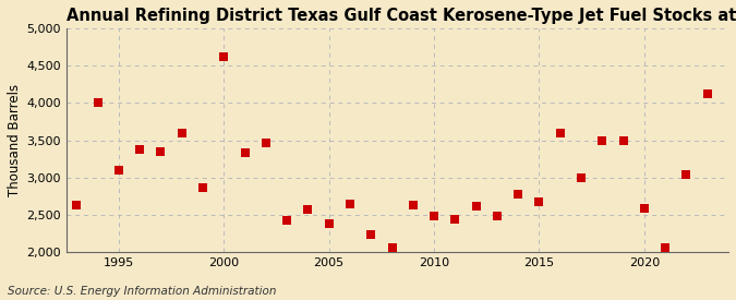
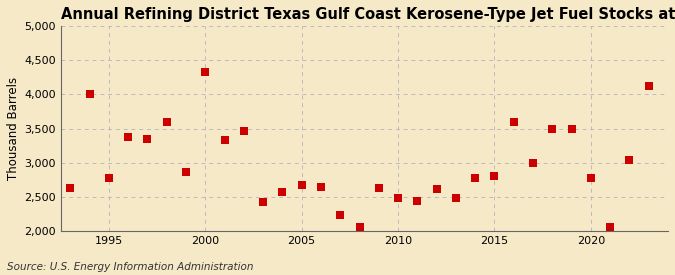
1995: 3,100 -> 2,780
2000: 4,620 -> 4,320
2005: 2,380 -> 2,680
2015: 2,670 -> 2,800
2020: 2,590 -> 2,780
